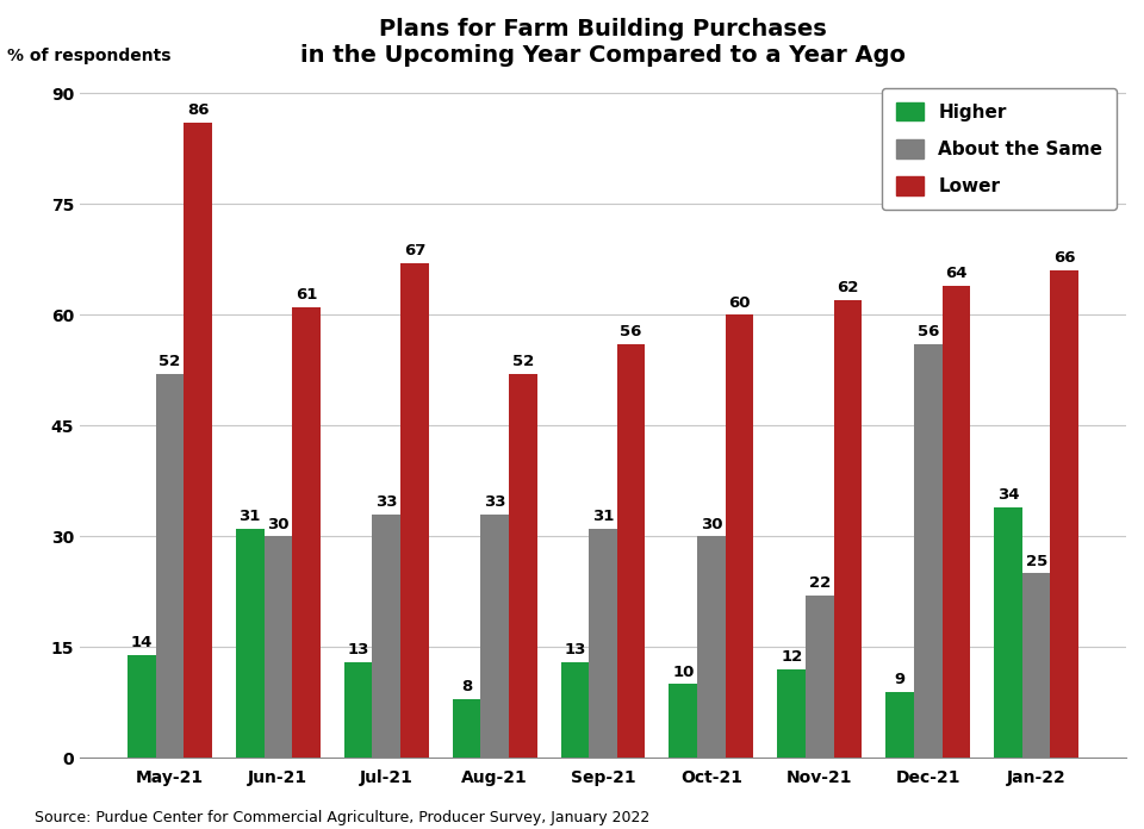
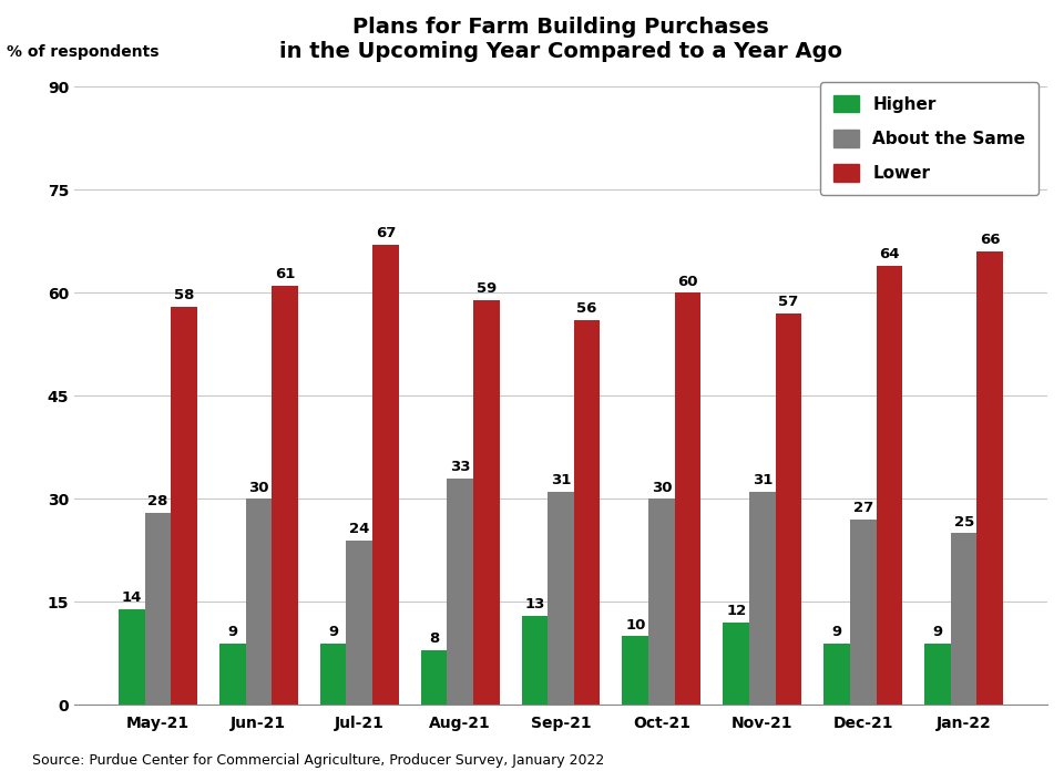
About the Same/May-21: 52 -> 28
Lower/May-21: 86 -> 58
Higher/Jun-21: 31 -> 9
Higher/Jul-21: 13 -> 9
About the Same/Jul-21: 33 -> 24
Lower/Aug-21: 52 -> 59
About the Same/Nov-21: 22 -> 31
Lower/Nov-21: 62 -> 57
About the Same/Dec-21: 56 -> 27
Higher/Jan-22: 34 -> 9
